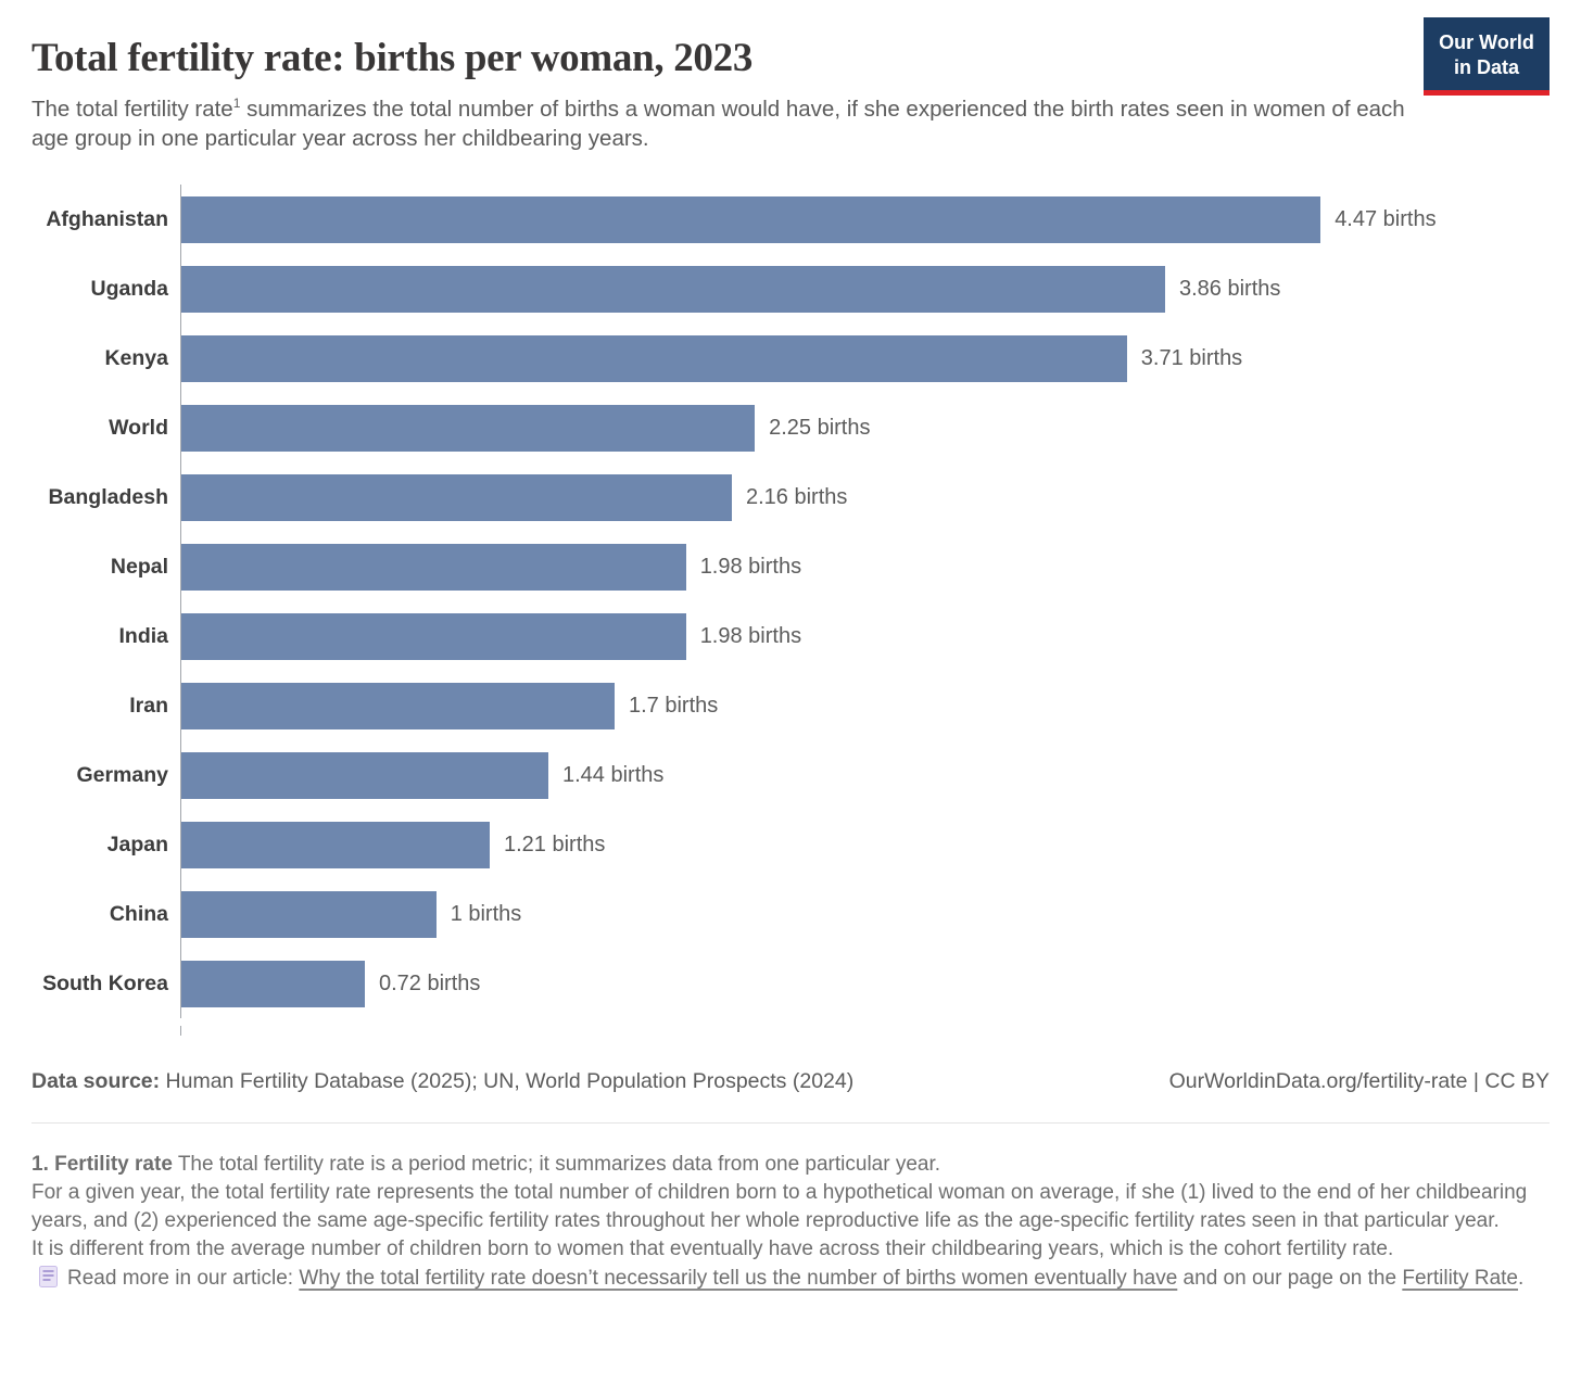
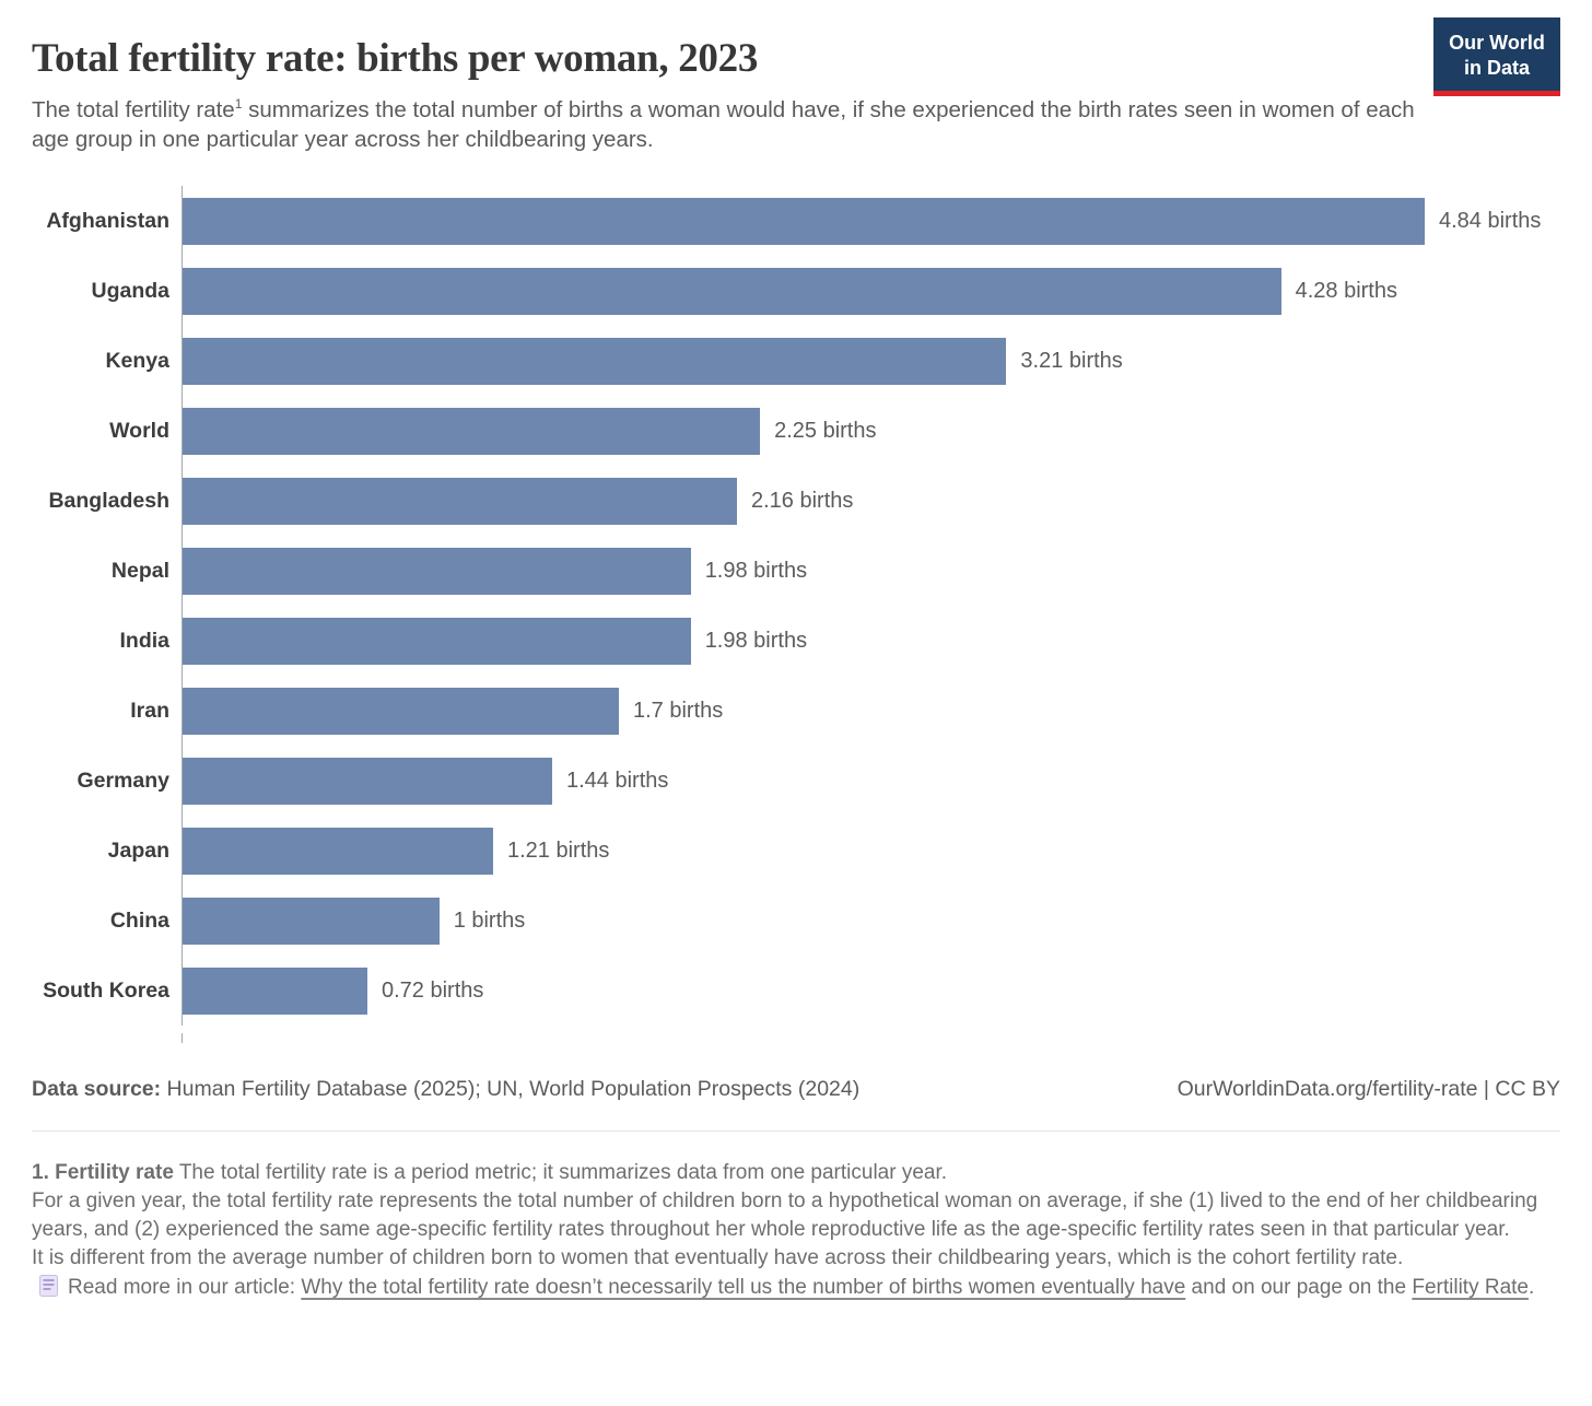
Afghanistan: 4.47 -> 4.84
Uganda: 3.86 -> 4.28
Kenya: 3.71 -> 3.21
